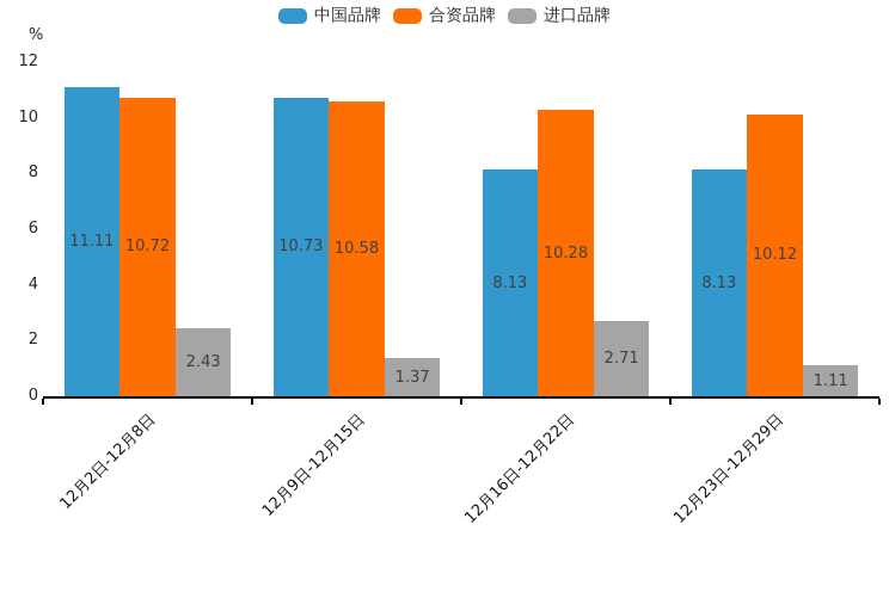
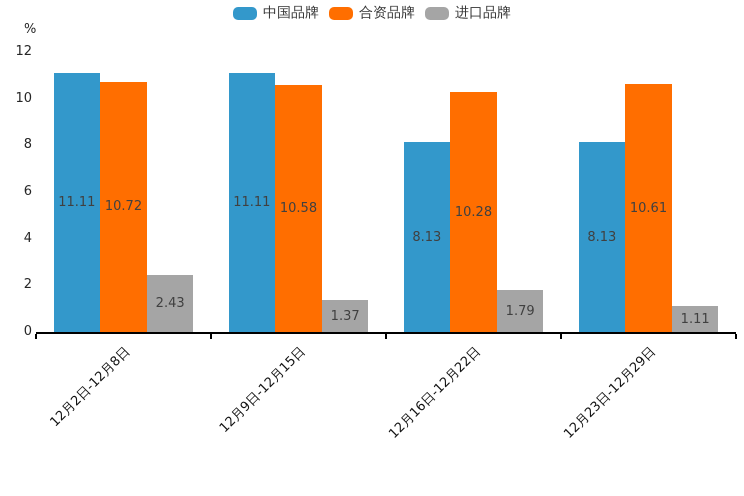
中国品牌/12月9日-12月15日: 10.73 -> 11.11
进口品牌/12月16日-12月22日: 2.71 -> 1.79
合资品牌/12月23日-12月29日: 10.12 -> 10.61
